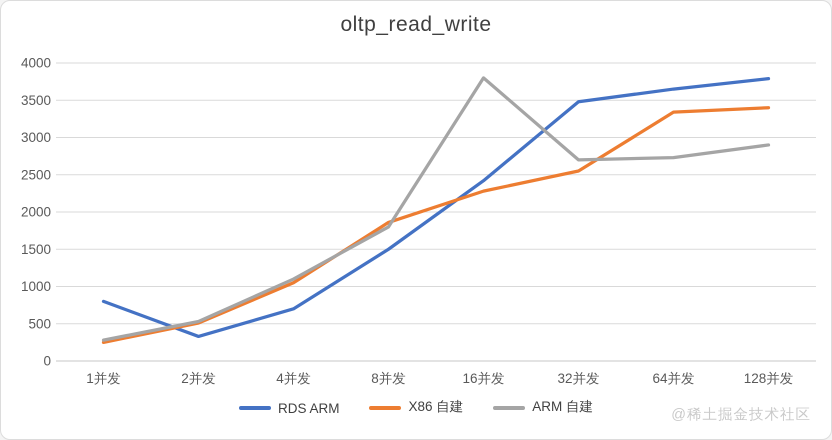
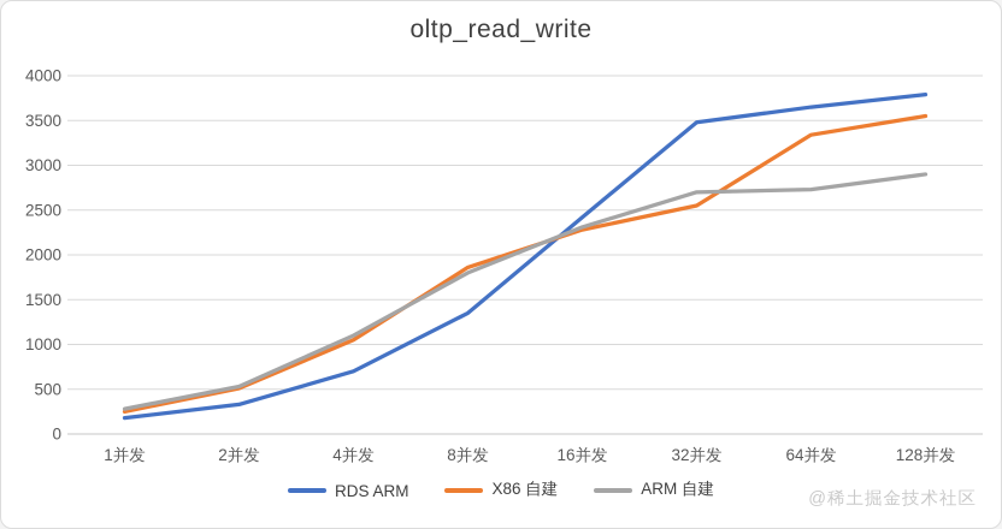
RDS ARM/1并发: 800 -> 200
RDS ARM/8并发: 1500 -> 1400
ARM 自建/16并发: 3800 -> 2300
X86 自建/128并发: 3400 -> 3600
